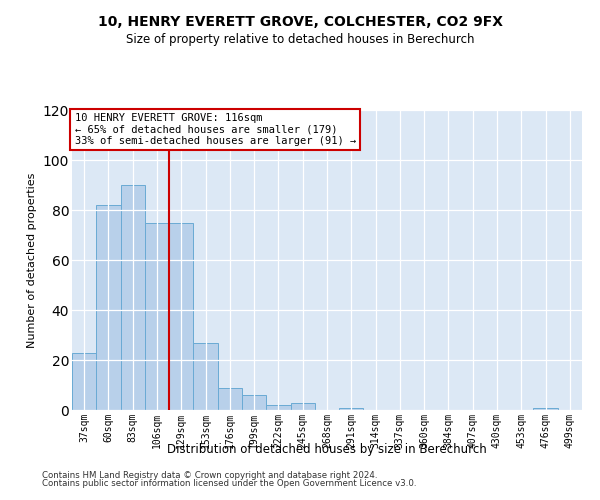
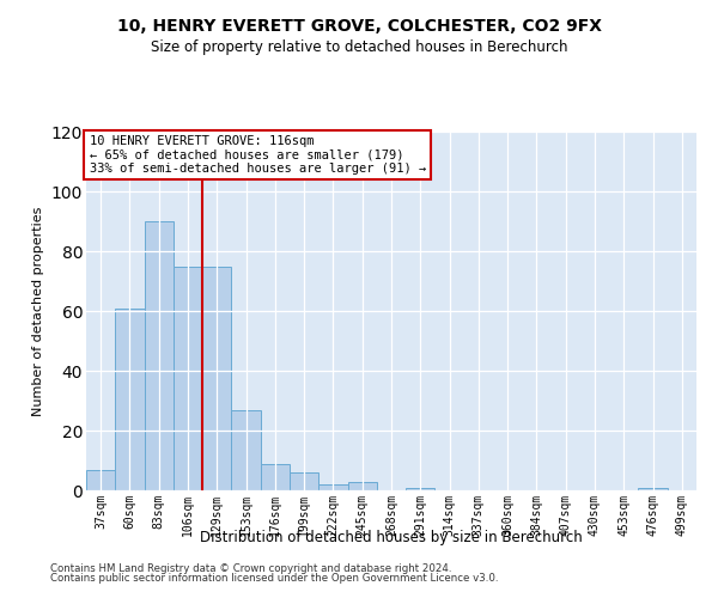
37sqm: 23 -> 7
60sqm: 82 -> 61
